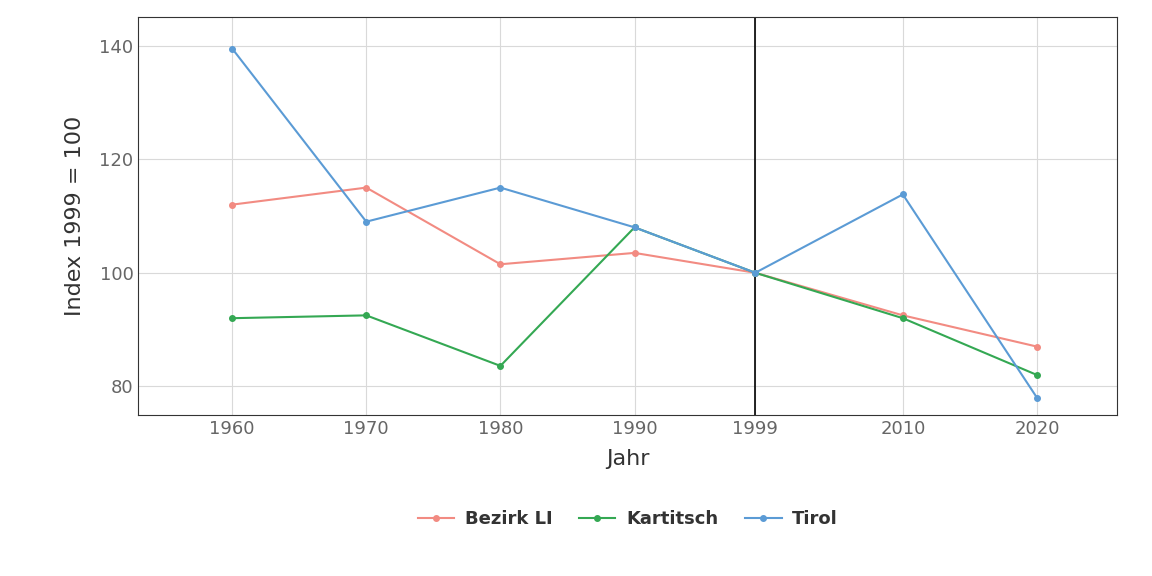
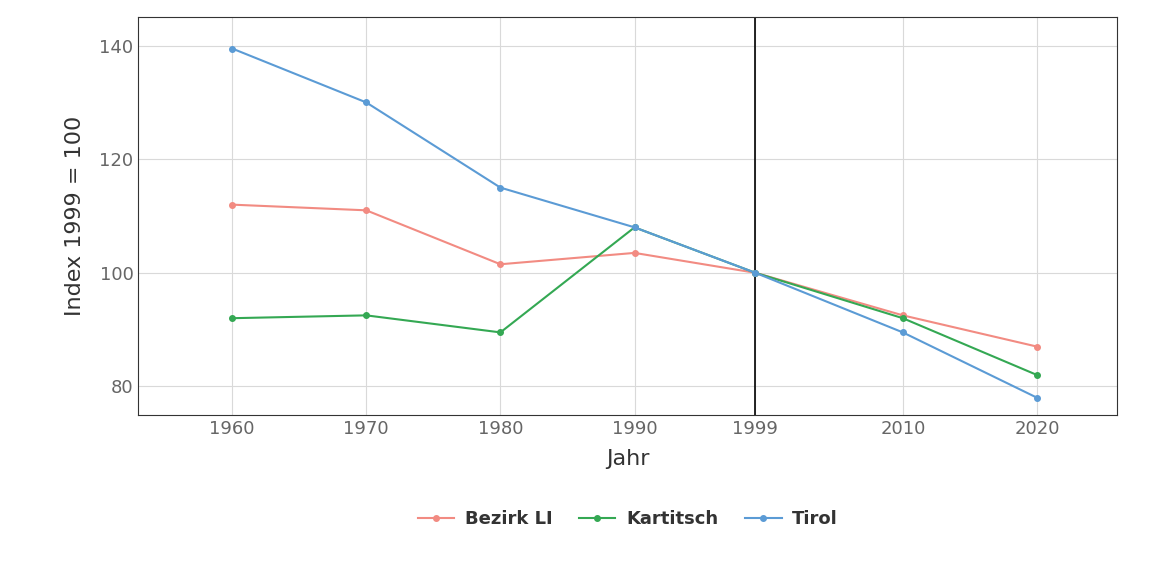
Bezirk LI/1970: 115.0 -> 111.0
Tirol/1970: 109.0 -> 130.0
Kartitsch/1980: 83.6 -> 89.5
Tirol/2010: 113.8 -> 89.5
